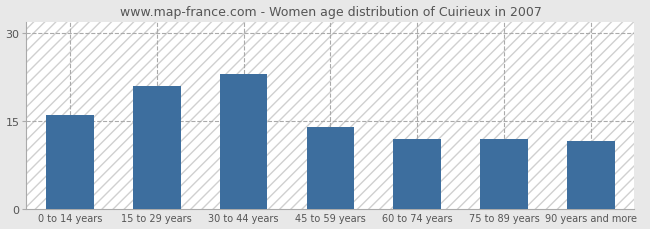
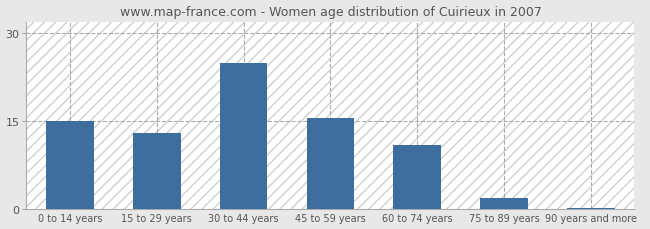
0 to 14 years: 16.0 -> 15.0
15 to 29 years: 21.0 -> 13.0
30 to 44 years: 23.0 -> 25.0
45 to 59 years: 14.0 -> 15.5
60 to 74 years: 12.0 -> 11.0
75 to 89 years: 12.0 -> 2.0
90 years and more: 11.6 -> 0.3
